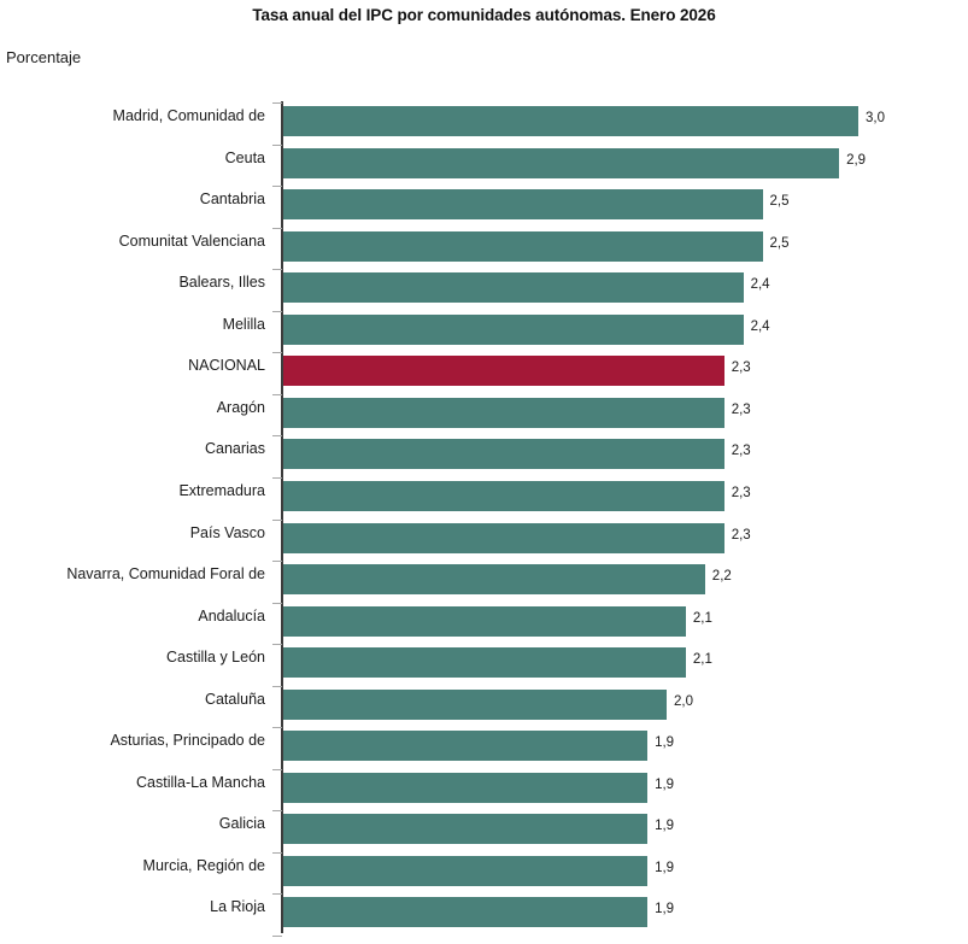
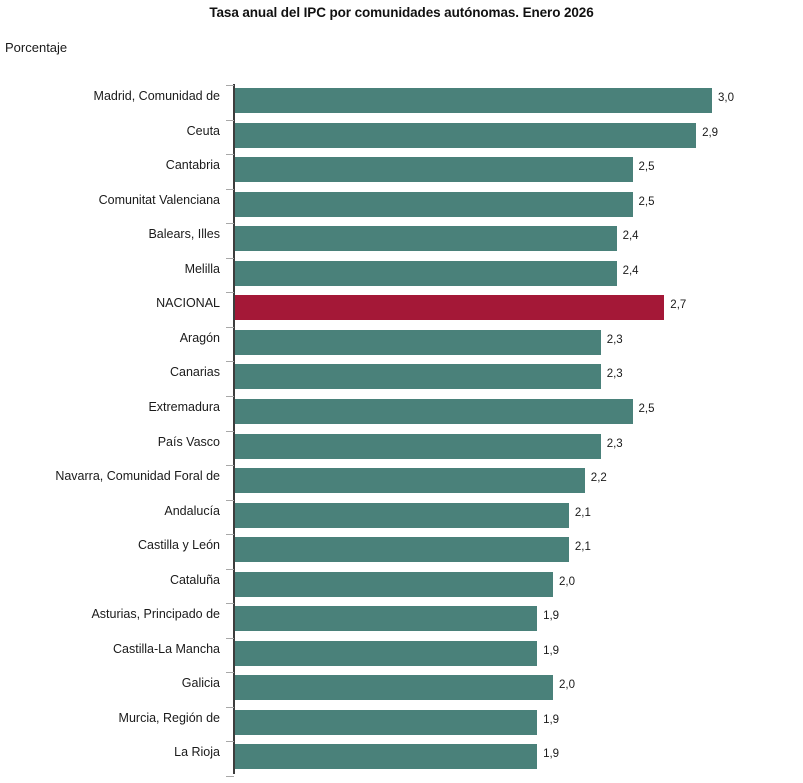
NACIONAL: 2,3 -> 2,7
Extremadura: 2,3 -> 2,5
Galicia: 1,9 -> 2,0
